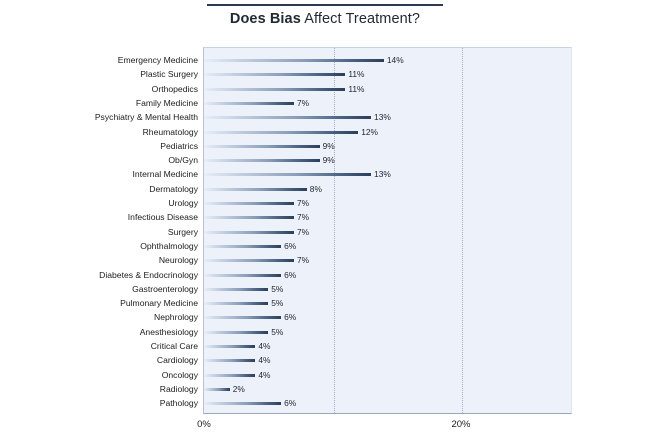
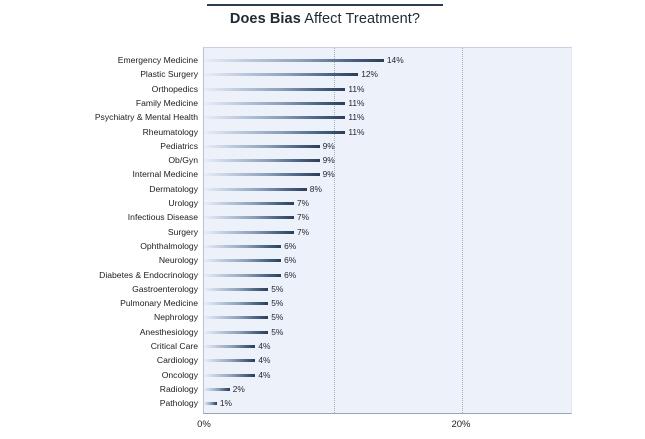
Plastic Surgery: 11% -> 12%
Family Medicine: 7% -> 11%
Psychiatry & Mental Health: 13% -> 11%
Rheumatology: 12% -> 11%
Internal Medicine: 13% -> 9%
Neurology: 7% -> 6%
Nephrology: 6% -> 5%
Pathology: 6% -> 1%
